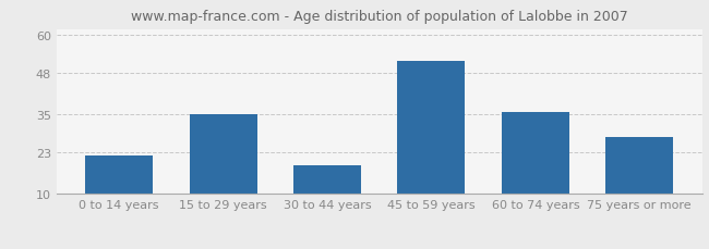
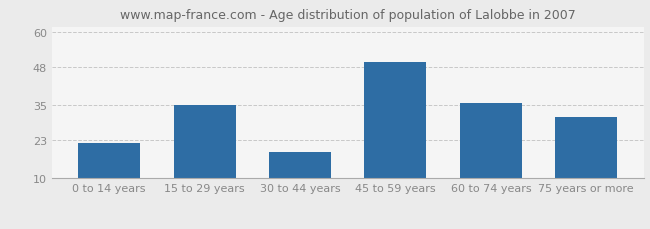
45 to 59 years: 52 -> 50
75 years or more: 28 -> 31
